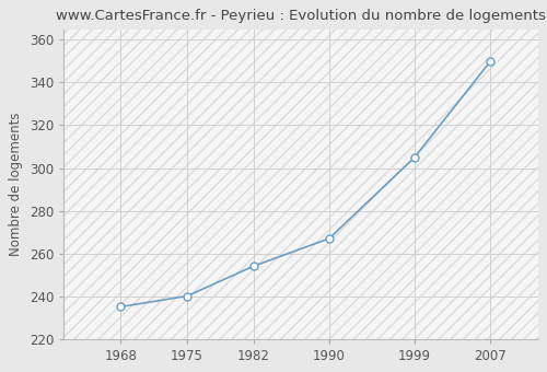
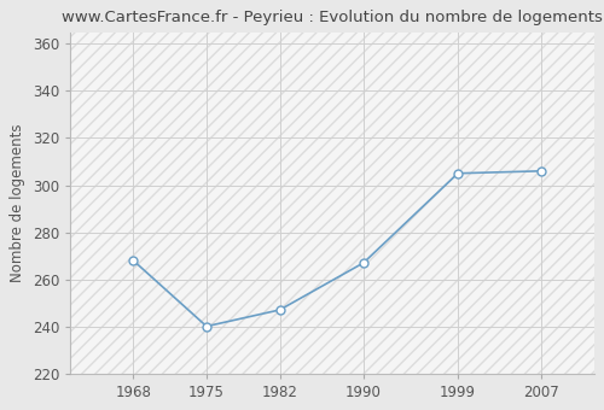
1968: 235 -> 268
1982: 254 -> 247
2007: 350 -> 306
